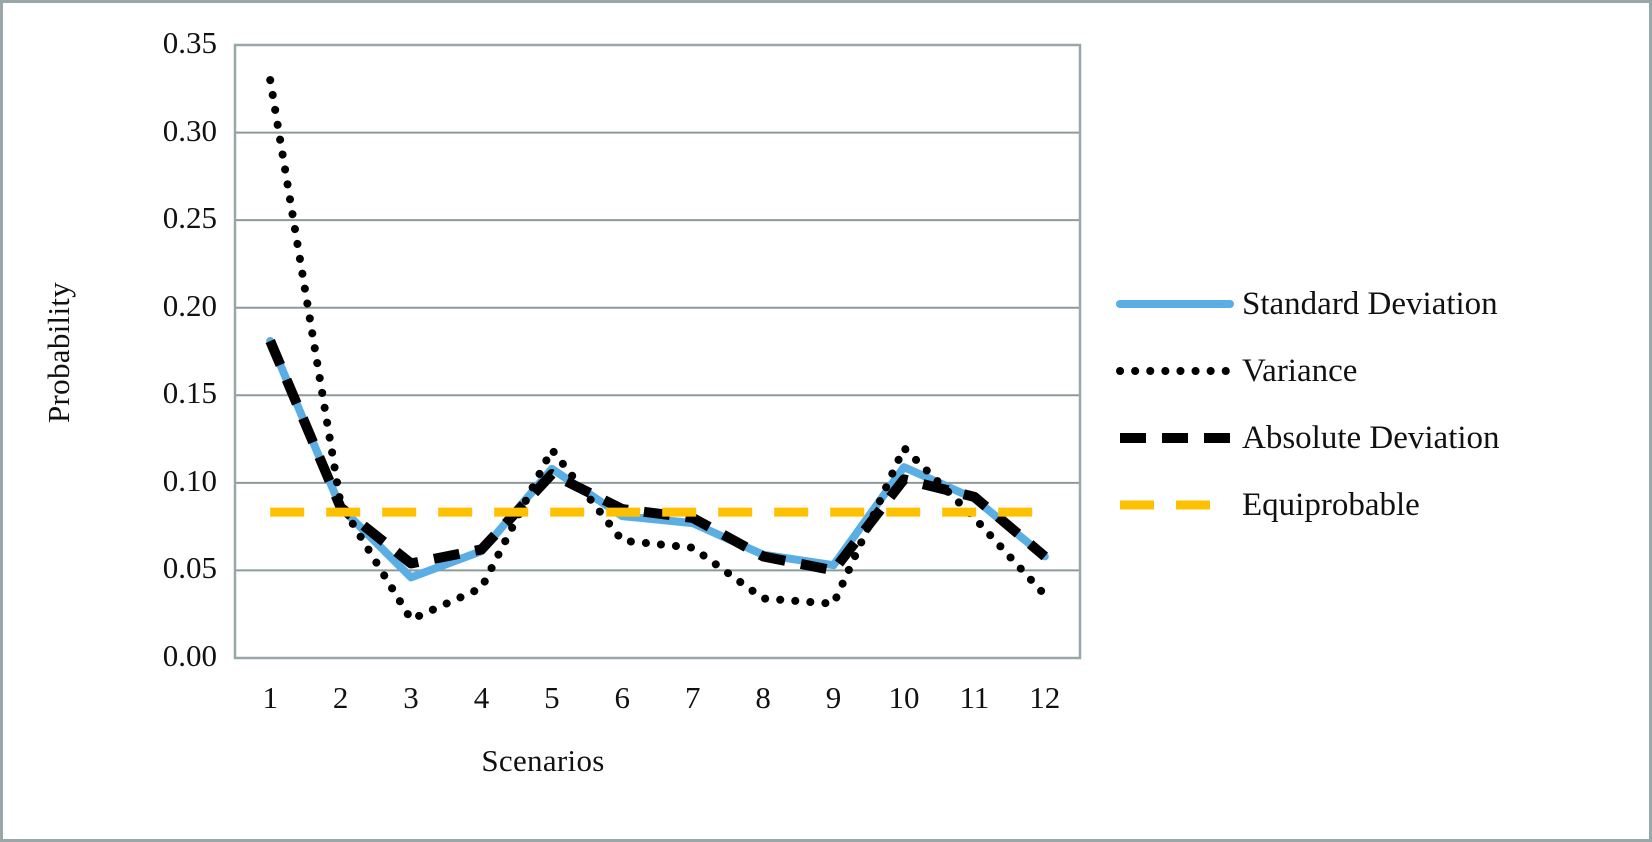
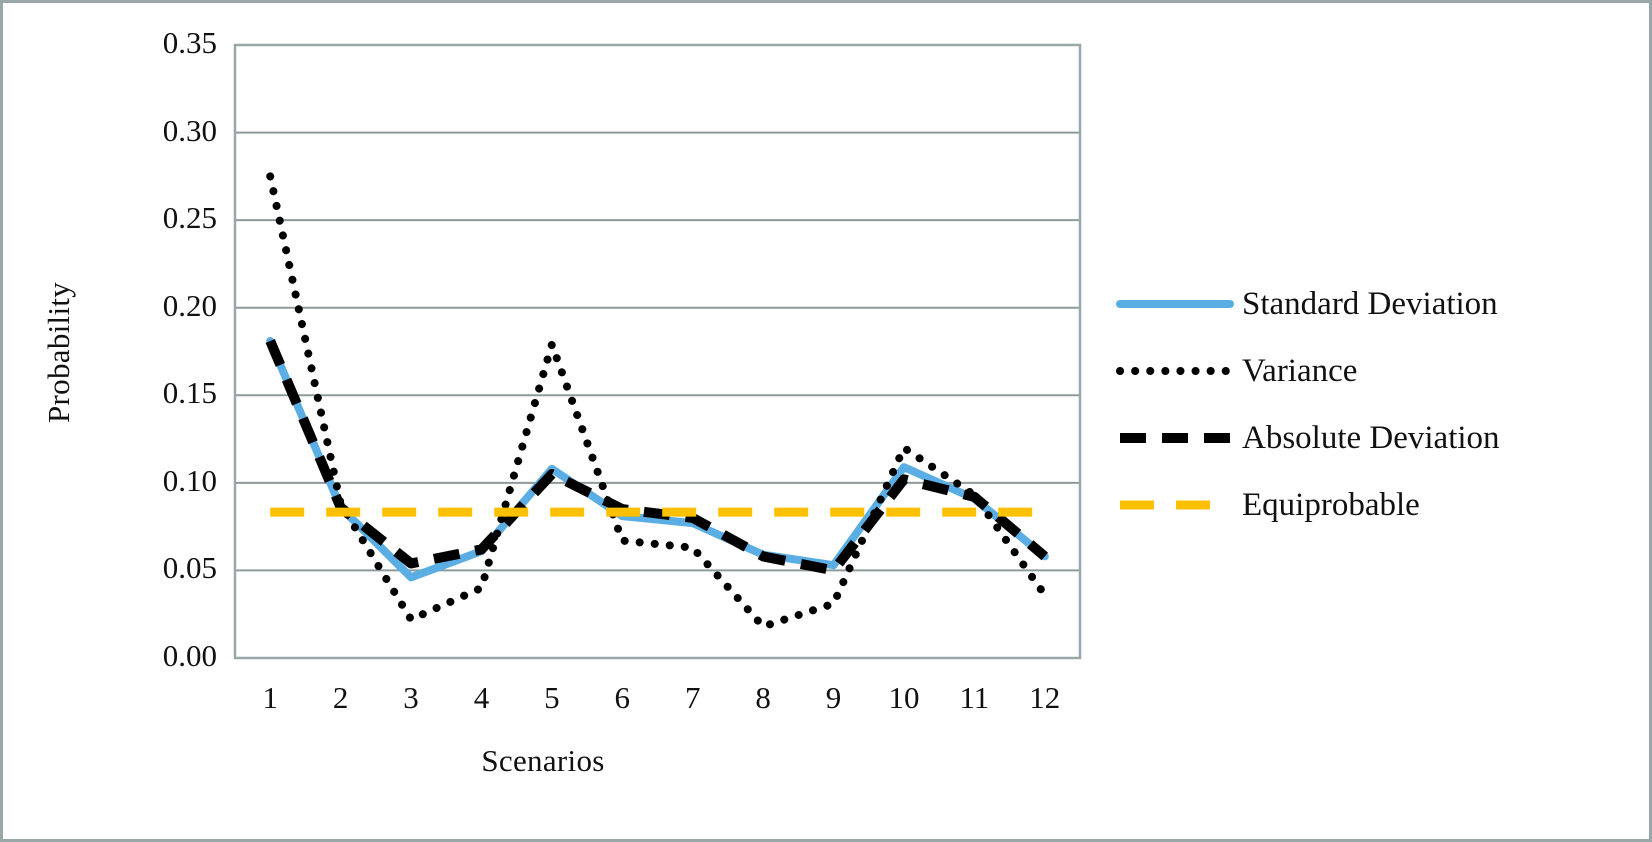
Variance/1: 0.330 -> 0.275
Variance/5: 0.119 -> 0.179
Variance/8: 0.034 -> 0.018
Variance/11: 0.080 -> 0.093
